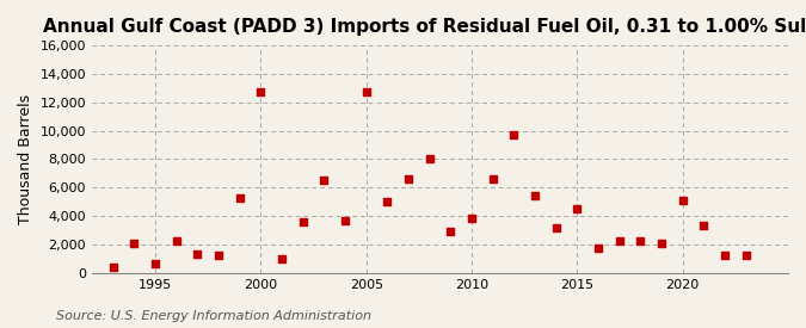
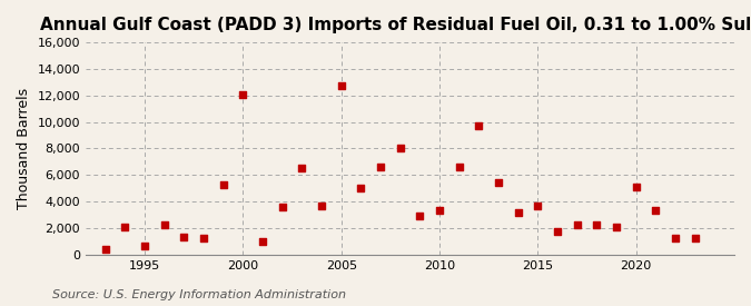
2000: 12,700 -> 12,100
2010: 3,800 -> 3,300
2015: 4,500 -> 3,700
